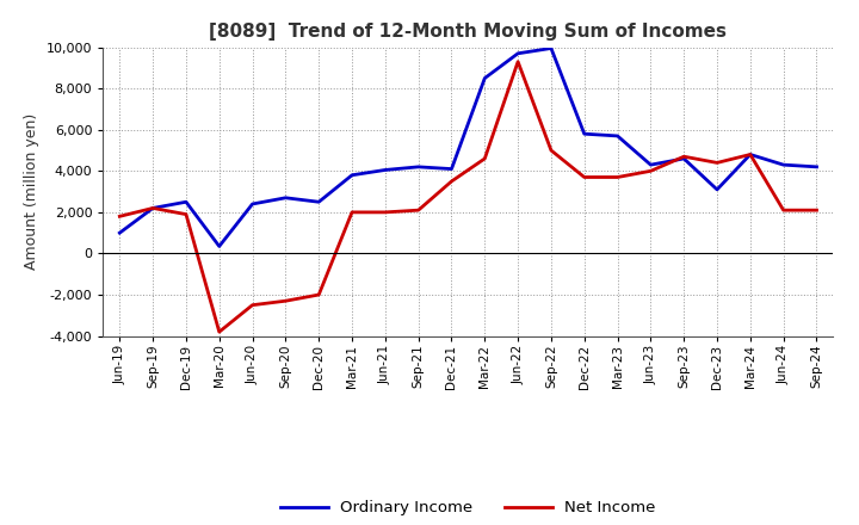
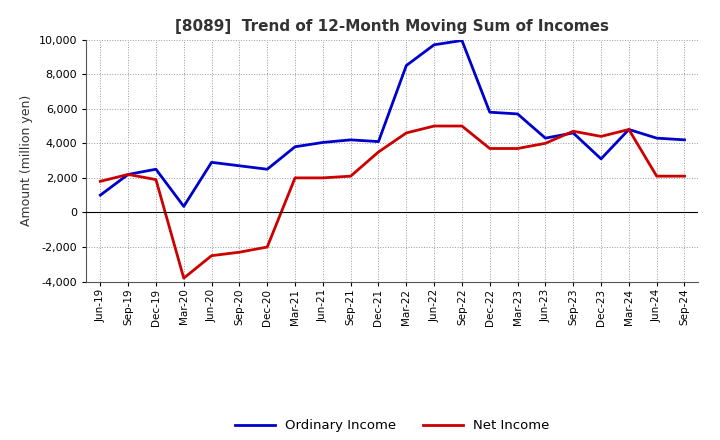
Ordinary Income/Jun-20: 2,400 -> 2,900
Net Income/Jun-22: 9,300 -> 5,000
